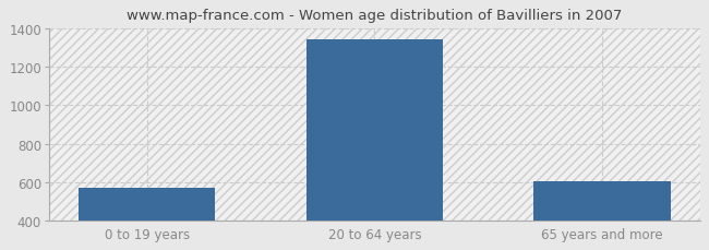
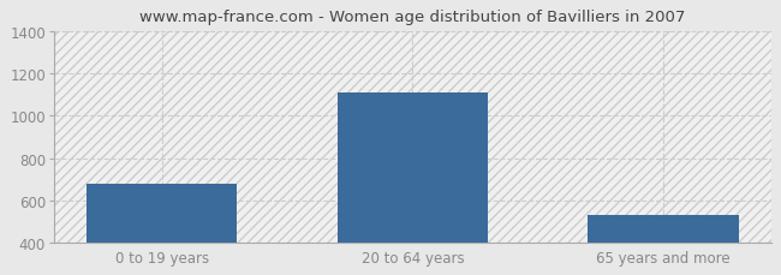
0 to 19 years: 570 -> 680
20 to 64 years: 1340 -> 1110
65 years and more: 600 -> 530
